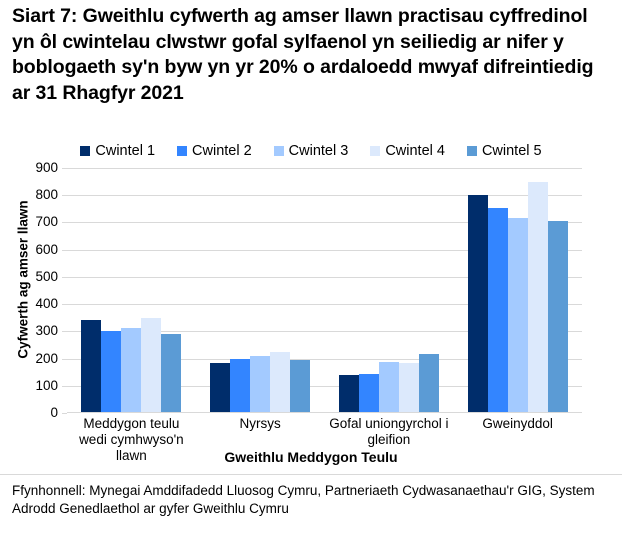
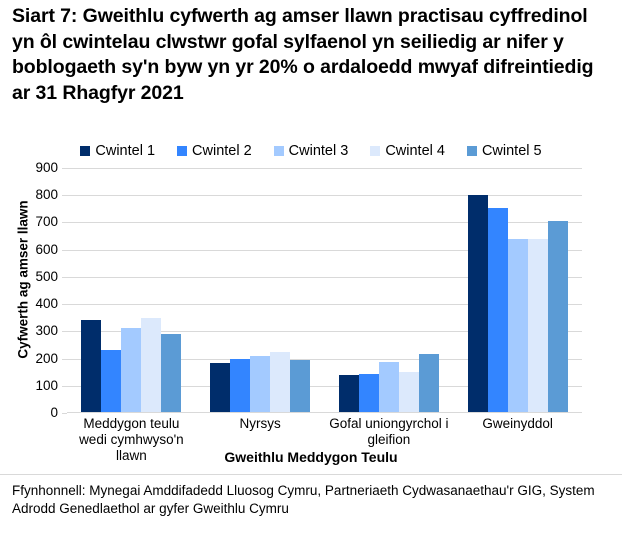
Cwintel 2/Meddygon teulu wedi cymhwyso'n llawn: 300 -> 230
Cwintel 4/Gofal uniongyrchol i gleifion: 180 -> 150
Cwintel 3/Gweinyddol: 720 -> 640
Cwintel 4/Gweinyddol: 850 -> 640
